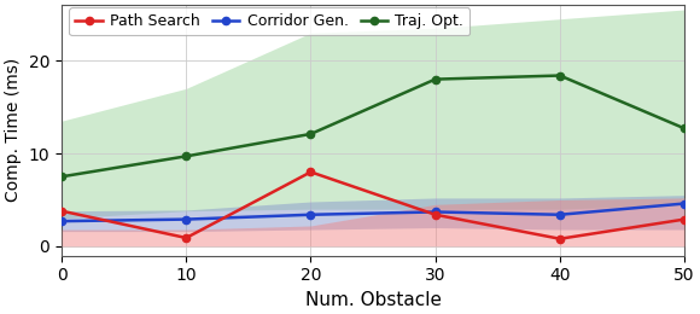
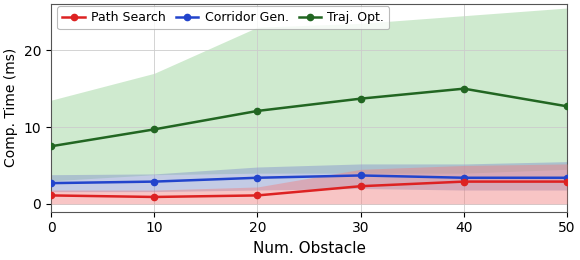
Path Search/0: 3.8 -> 1.1
Path Search/20: 8.0 -> 1.1
Path Search/30: 3.4 -> 2.3
Traj. Opt./30: 18.0 -> 13.7
Path Search/40: 0.8 -> 2.9
Traj. Opt./40: 18.4 -> 15.0
Corridor Gen./50: 4.6 -> 3.4
